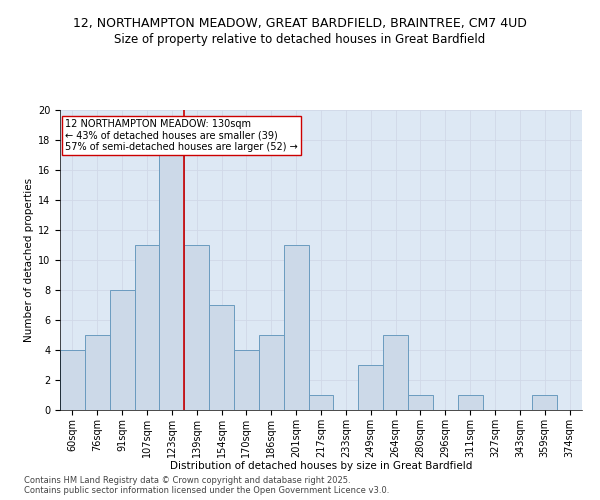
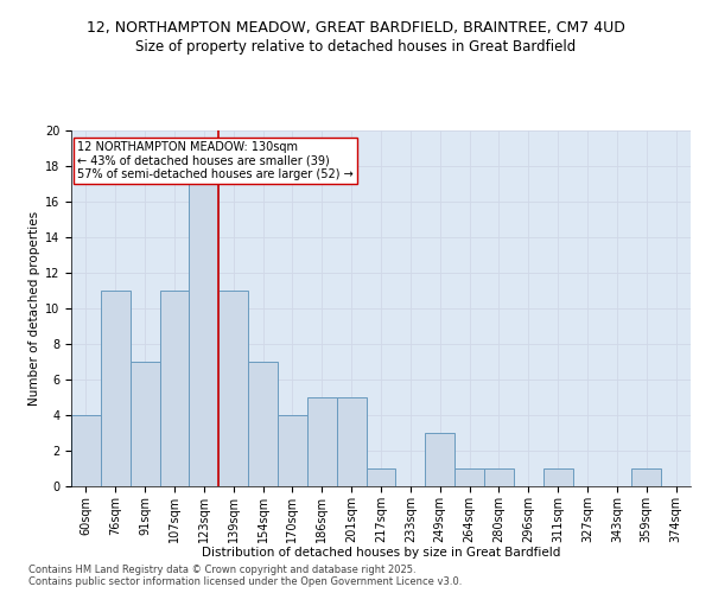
76sqm: 5 -> 11
91sqm: 8 -> 7
201sqm: 11 -> 5
264sqm: 5 -> 1
